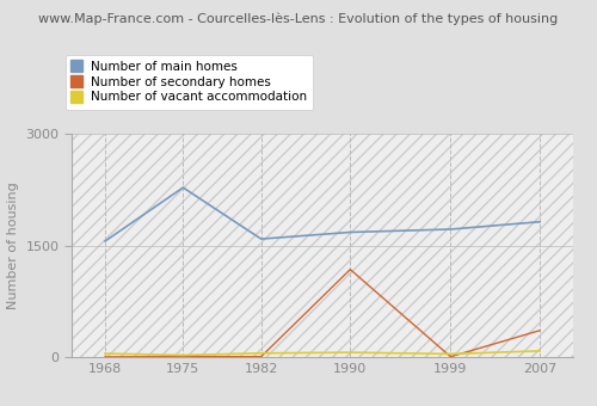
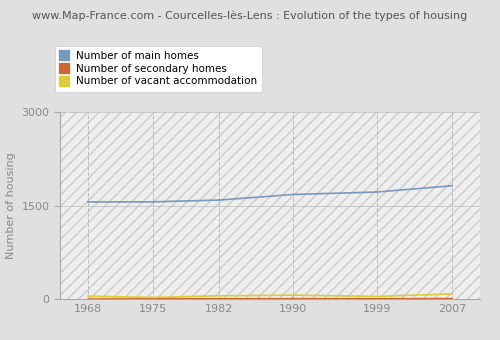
Number of main homes/1975: 2280 -> 1560
Number of secondary homes/1990: 1180 -> 10
Number of secondary homes/2007: 360 -> 10
